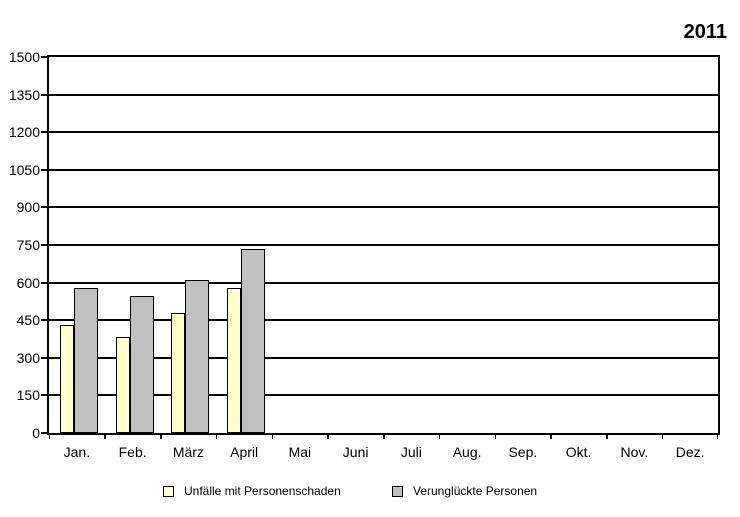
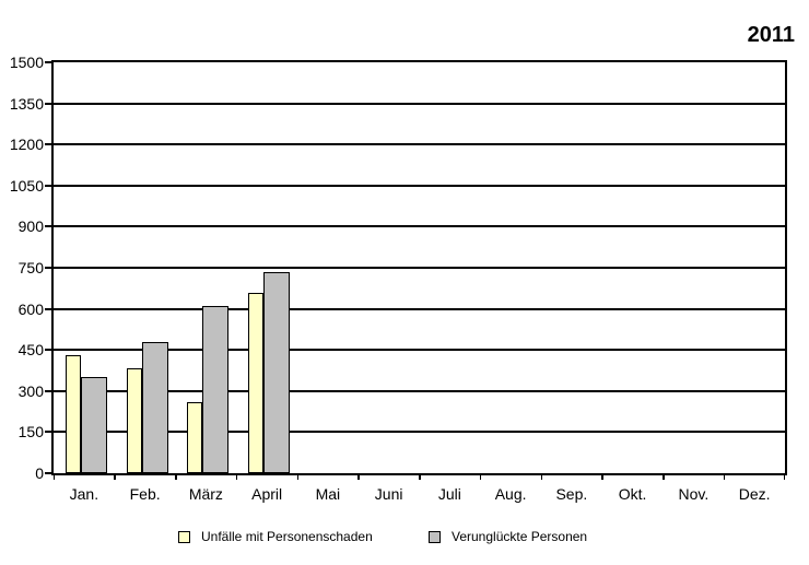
Verunglückte Personen/Jan.: 580 -> 350
Verunglückte Personen/Feb.: 540 -> 480
Unfälle mit Personenschaden/März: 480 -> 260
Unfälle mit Personenschaden/April: 580 -> 660
